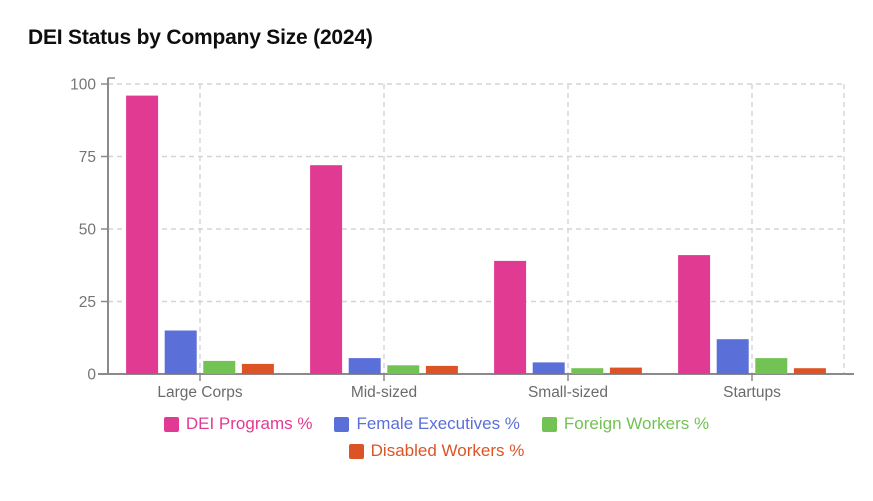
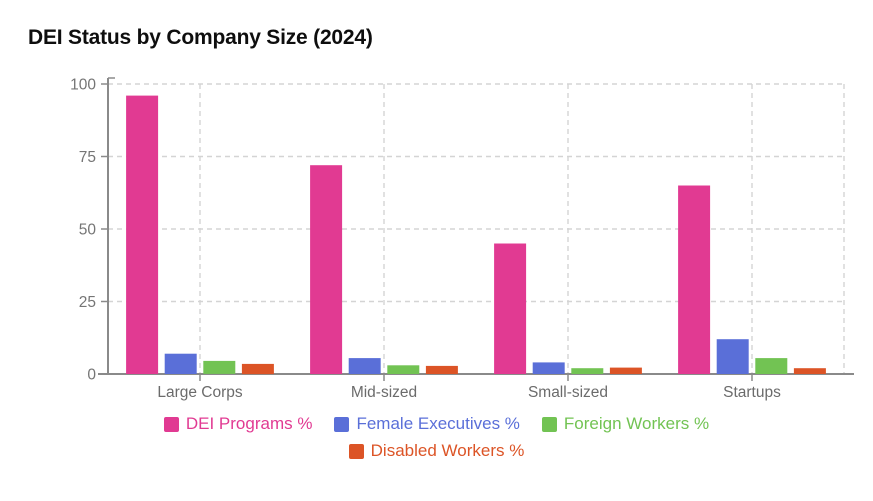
Female Executives %/Large Corps: 15 -> 7
DEI Programs %/Small-sized: 39 -> 45
DEI Programs %/Startups: 41 -> 65
